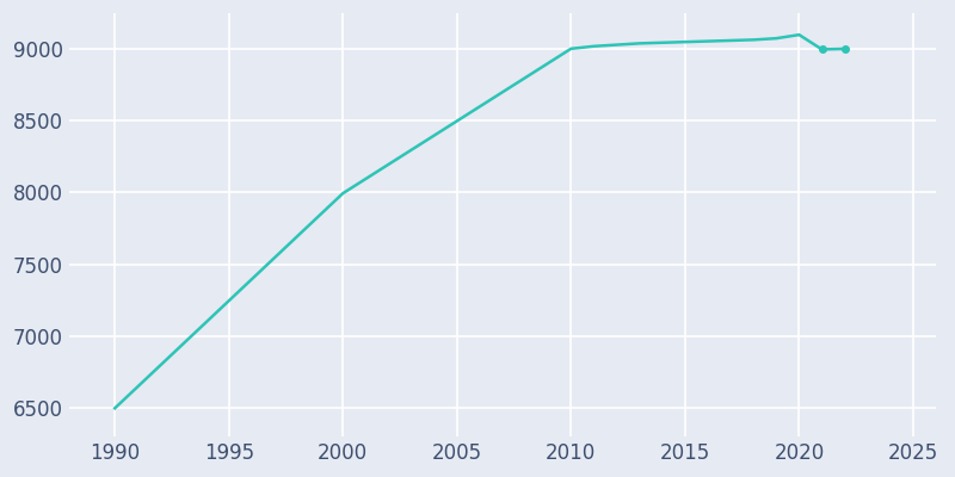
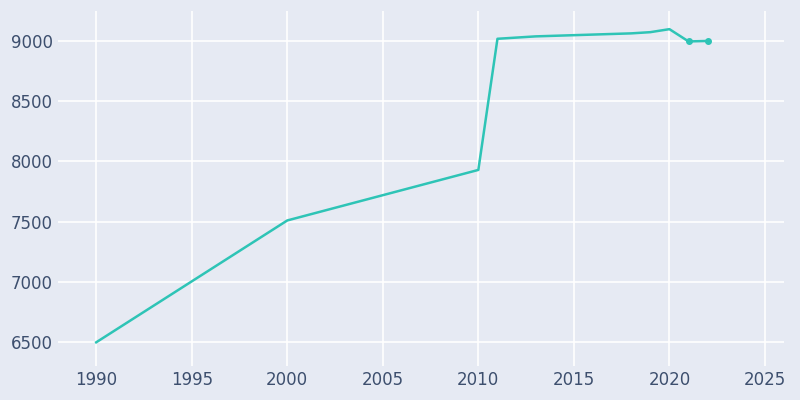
2000: 8000 -> 7510
2010: 9000 -> 7930
